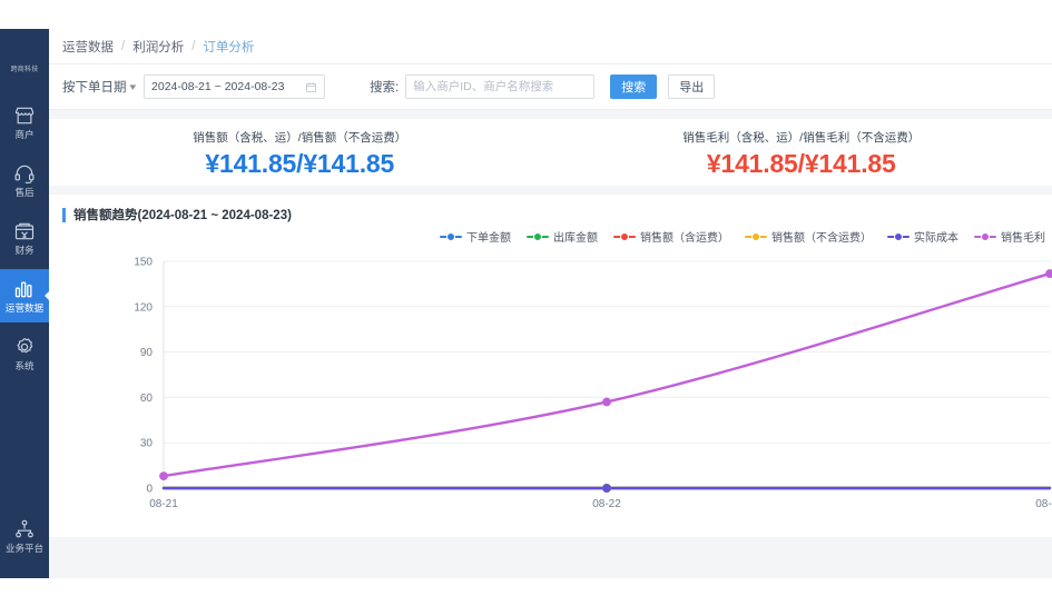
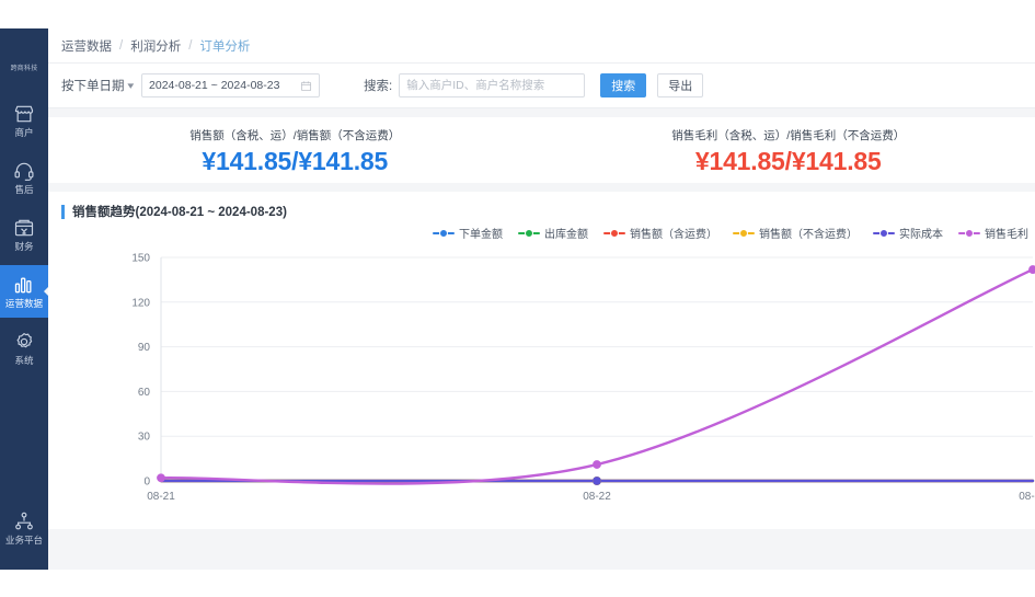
销售毛利/08-21: 8 -> 2
销售毛利/08-22: 57 -> 11
